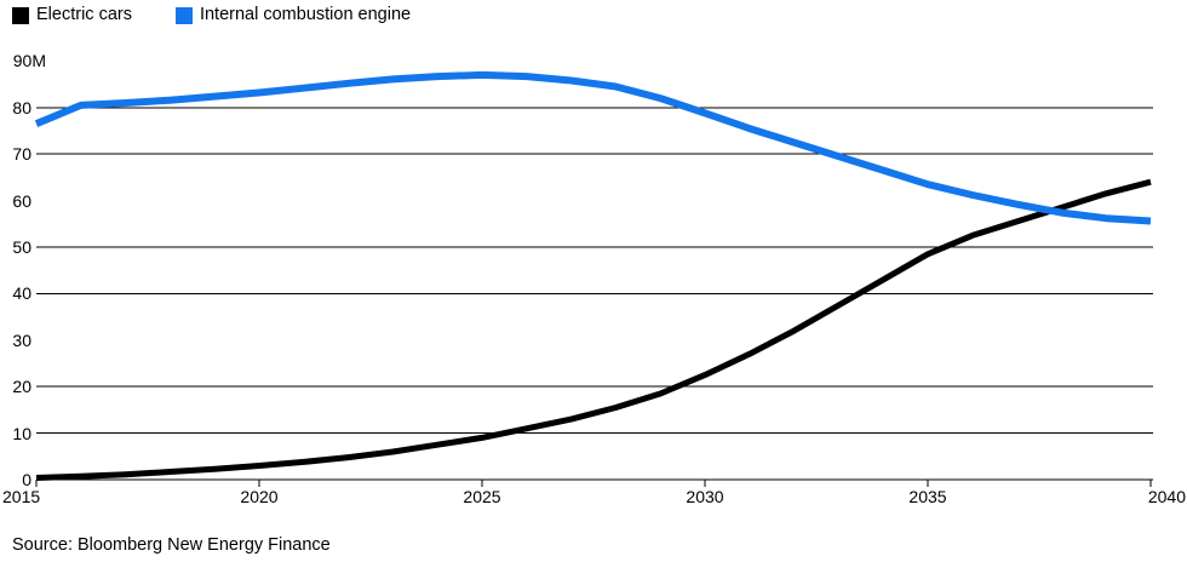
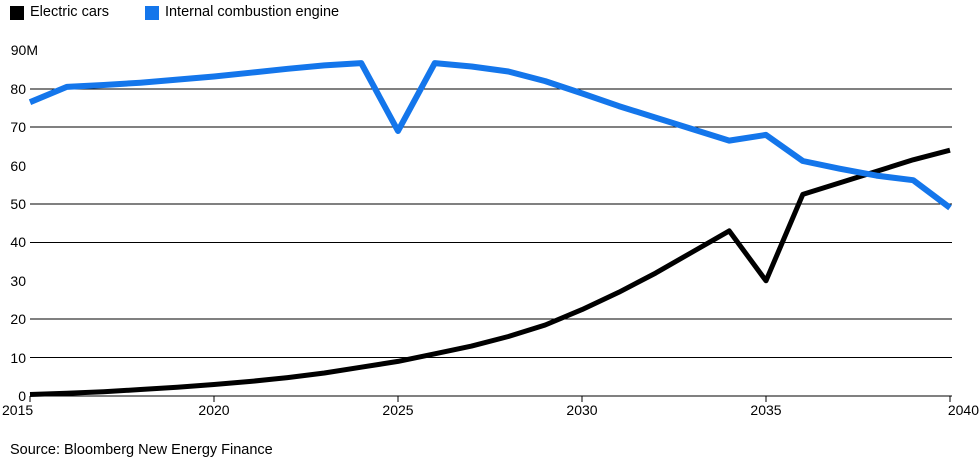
Internal combustion engine/2025: 87M -> 69M
Electric cars/2035: 48M -> 30M
Internal combustion engine/2035: 64M -> 68M
Internal combustion engine/2040: 56M -> 49M
